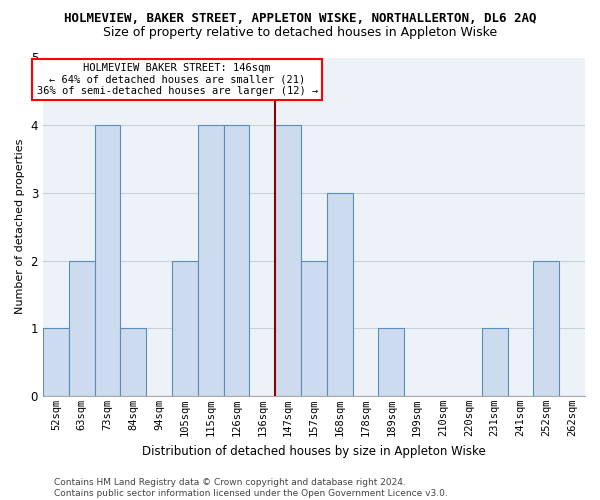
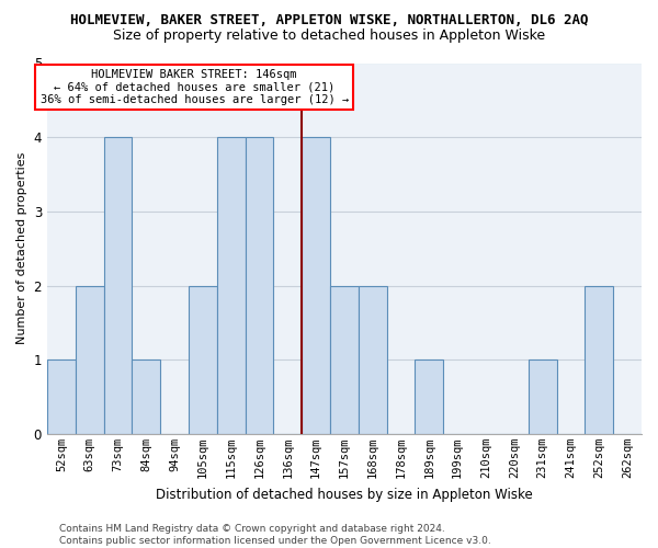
168sqm: 3 -> 2
